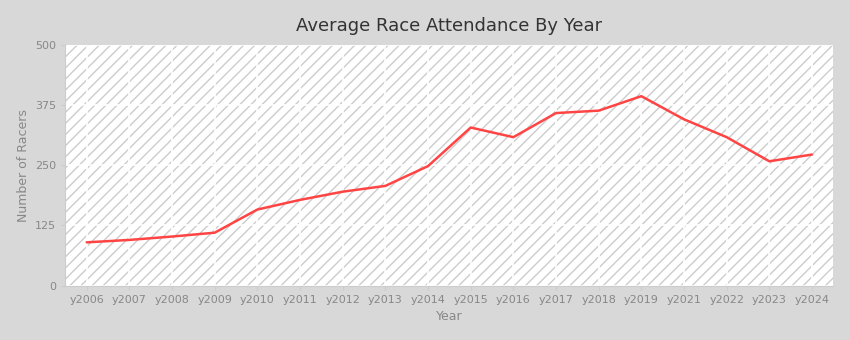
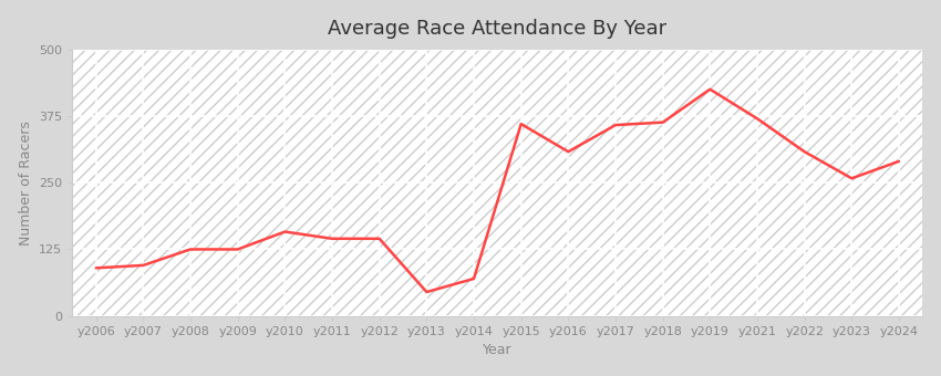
y2008: 102 -> 125
y2009: 110 -> 125
y2011: 178 -> 145
y2012: 195 -> 145
y2013: 207 -> 45
y2014: 248 -> 70
y2015: 328 -> 360
y2019: 393 -> 425
y2021: 345 -> 370
y2024: 272 -> 290
